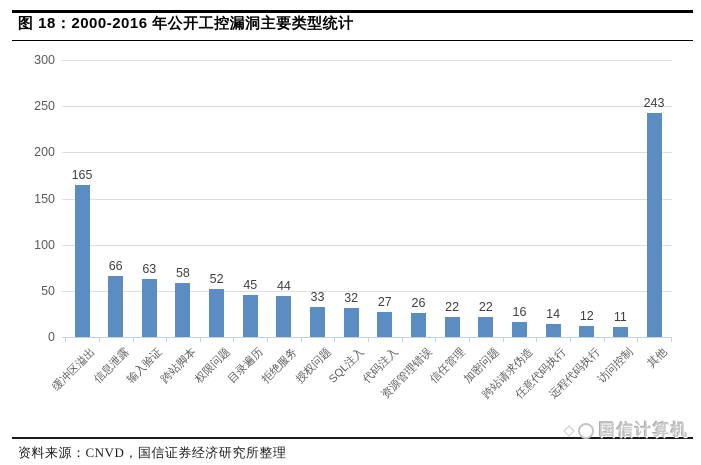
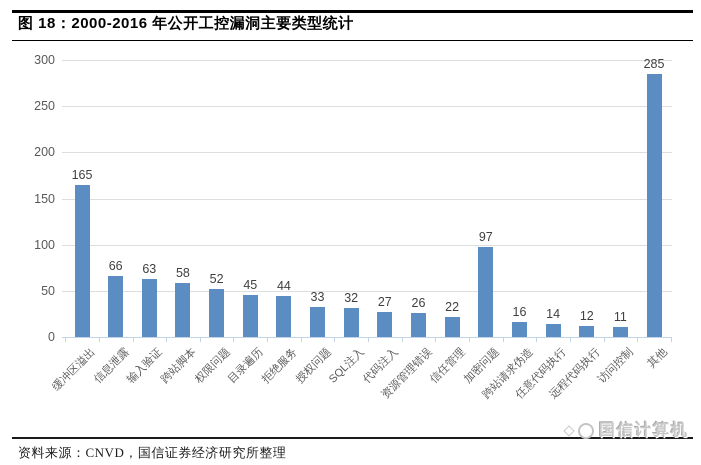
加密问题: 22 -> 97
其他: 243 -> 285
